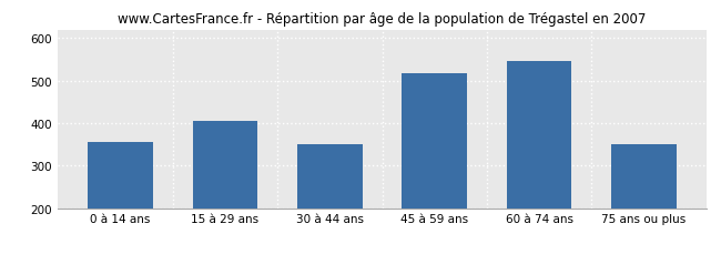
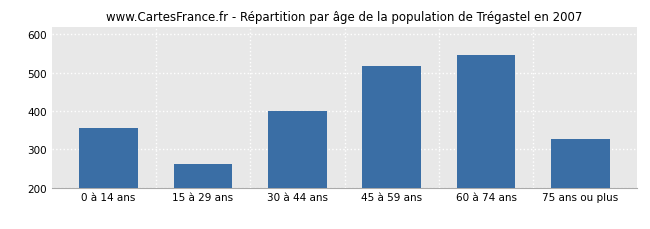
15 à 29 ans: 405 -> 262
30 à 44 ans: 350 -> 400
75 ans ou plus: 350 -> 327
